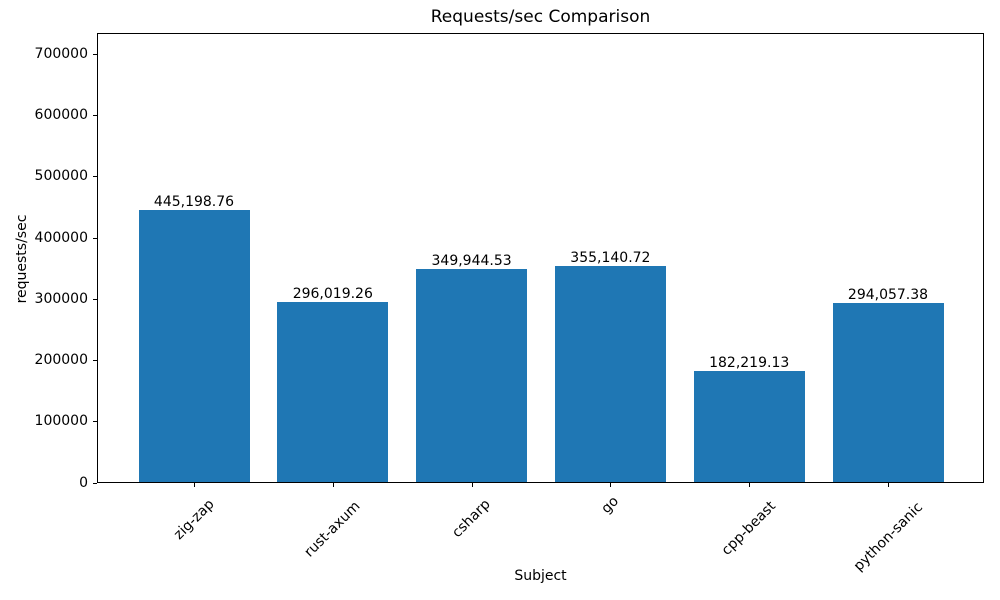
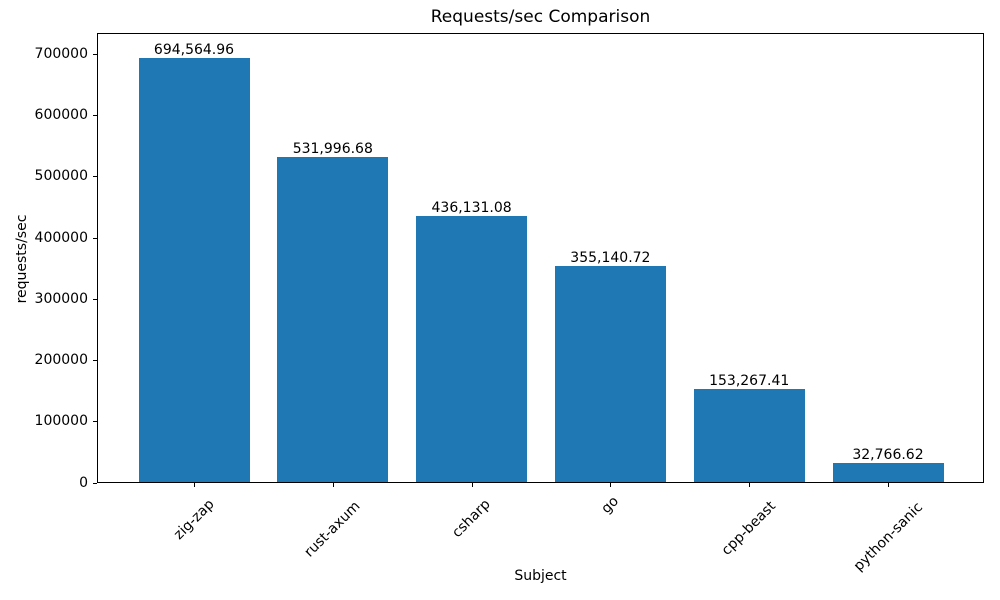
zig-zap: 445,198.76 -> 694,564.96
rust-axum: 296,019.26 -> 531,996.68
csharp: 349,944.53 -> 436,131.08
cpp-beast: 182,219.13 -> 153,267.41
python-sanic: 294,057.38 -> 32,766.62
